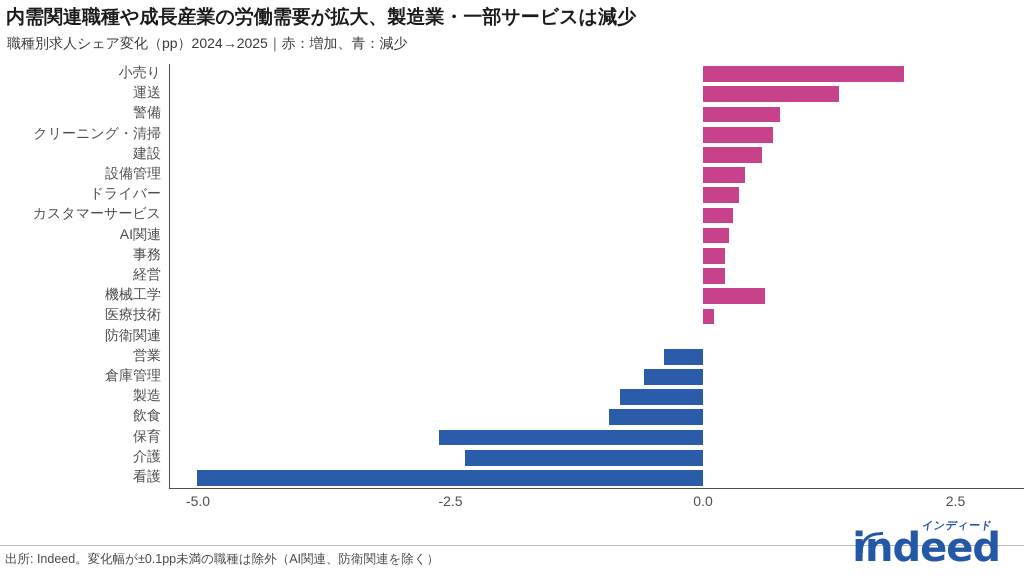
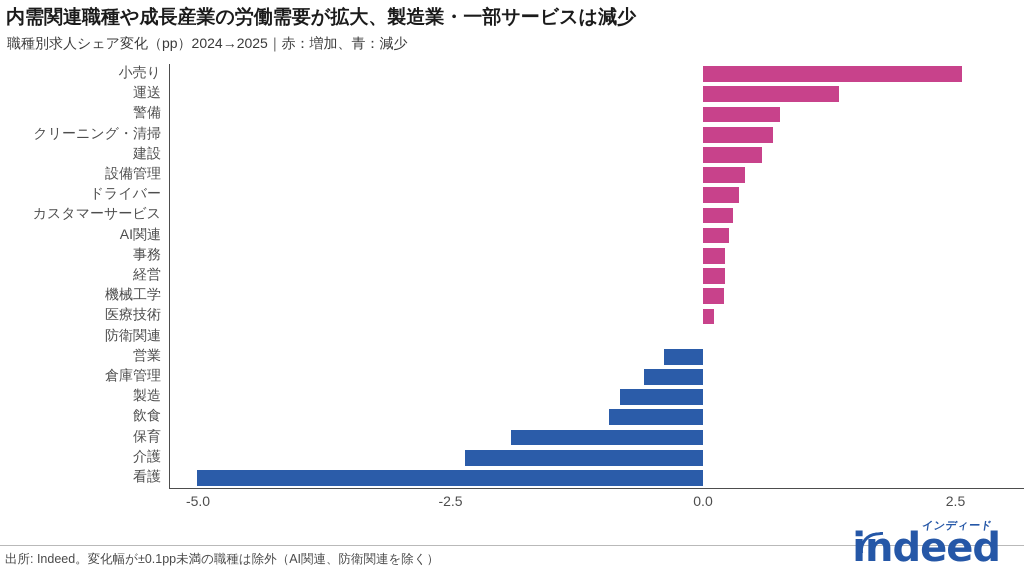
小売り: 1.99 -> 2.56
機械工学: 0.61 -> 0.21
保育: -2.61 -> -1.90
